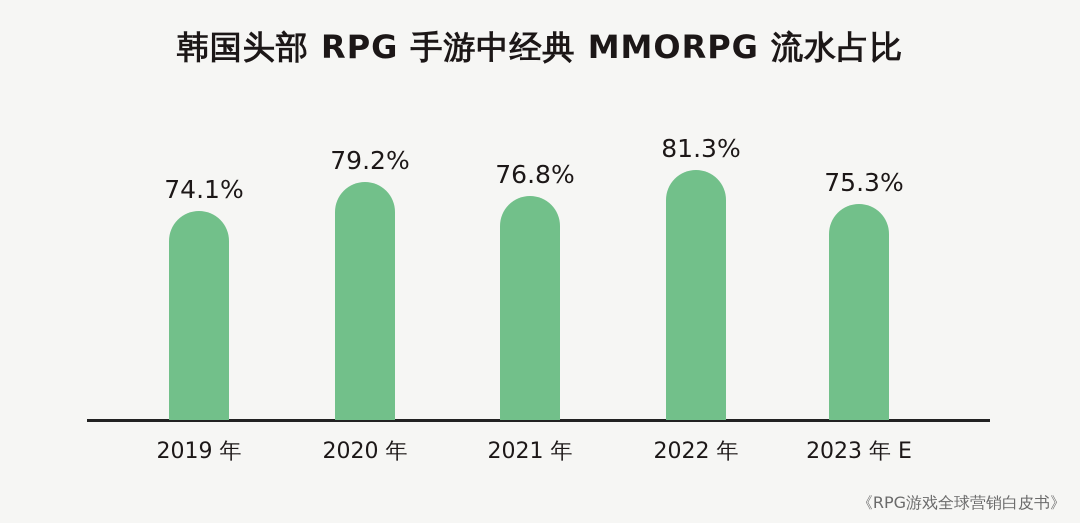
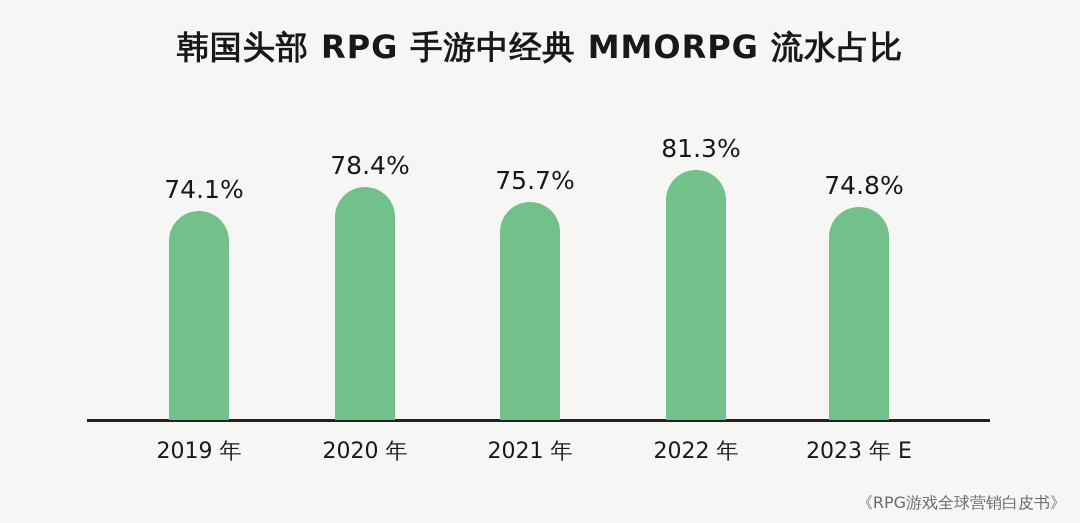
2020 年: 79.2% -> 78.4%
2021 年: 76.8% -> 75.7%
2023 年 E: 75.3% -> 74.8%
